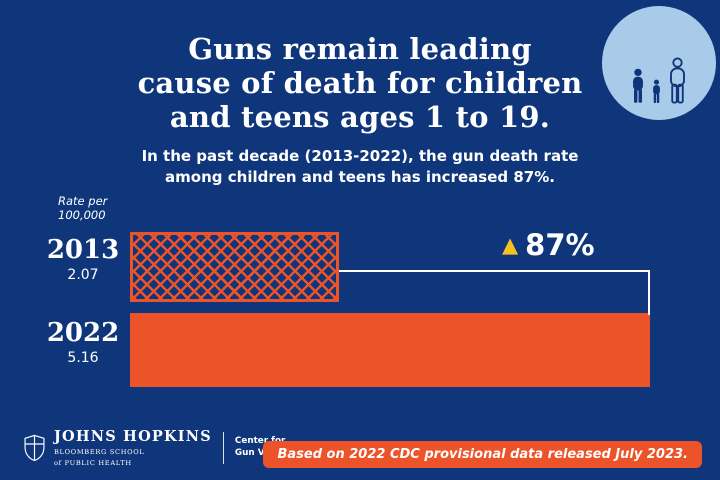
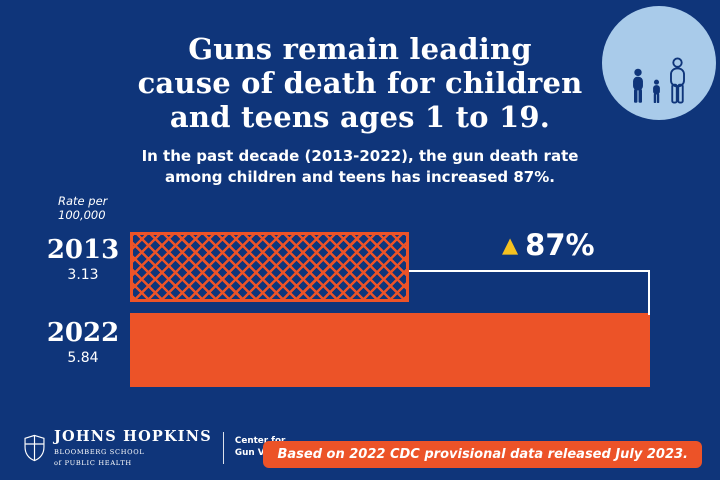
2013: 2.07 -> 3.13
2022: 5.16 -> 5.84
